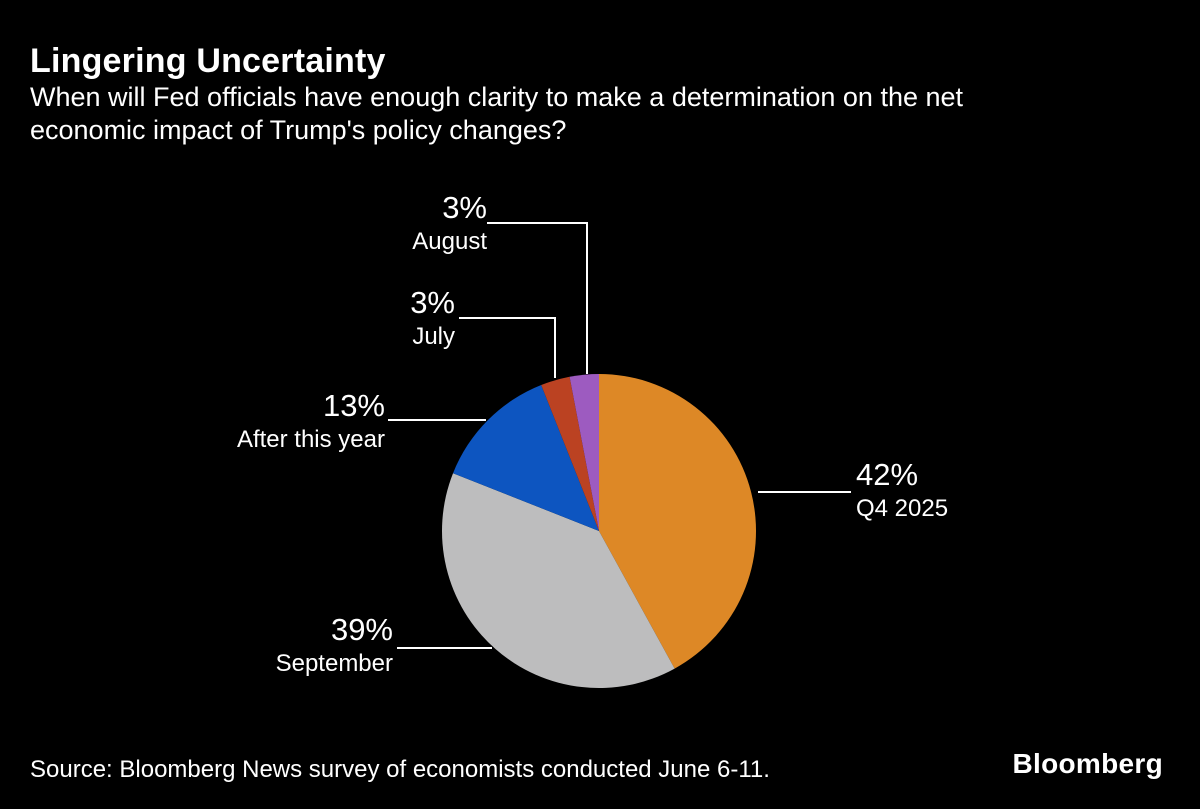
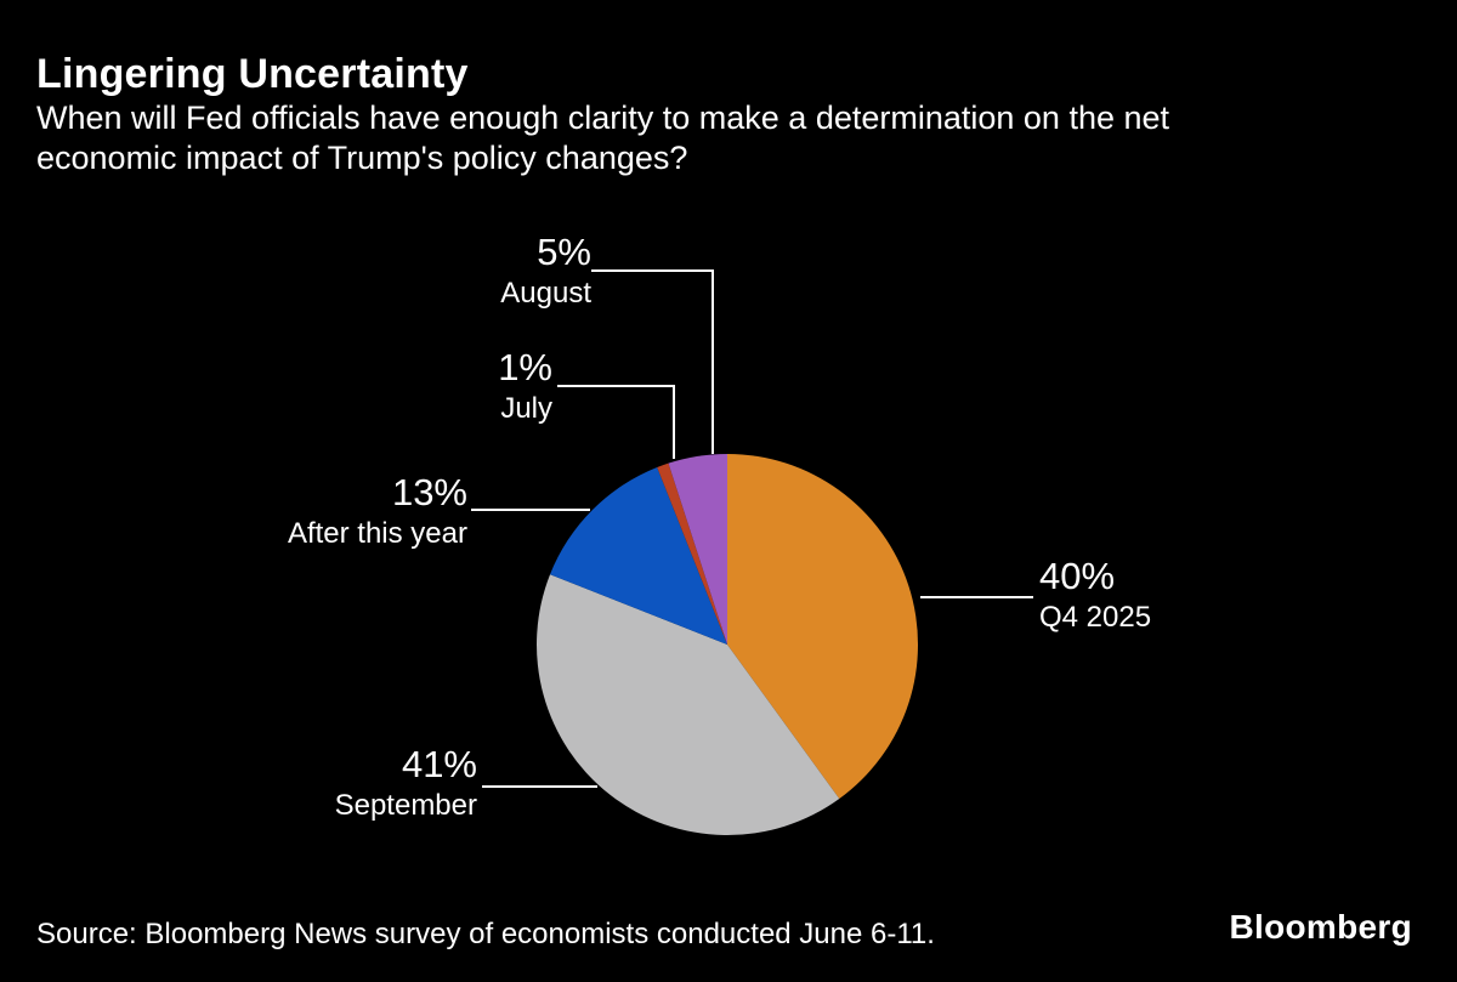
Q4 2025: 42% -> 40%
September: 39% -> 41%
July: 3% -> 1%
August: 3% -> 5%
